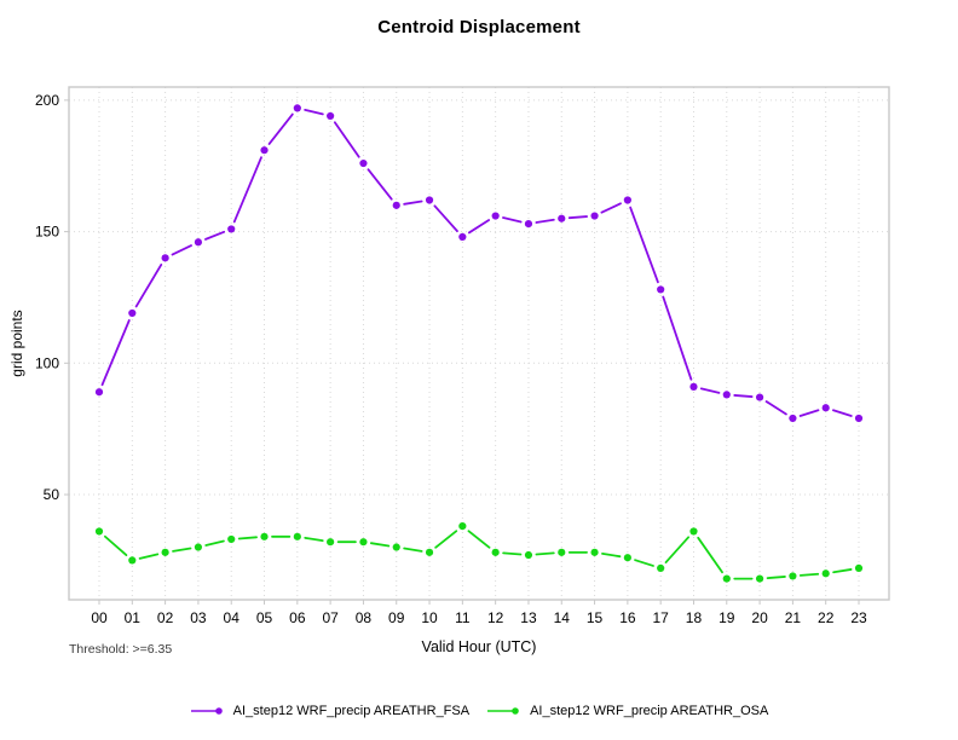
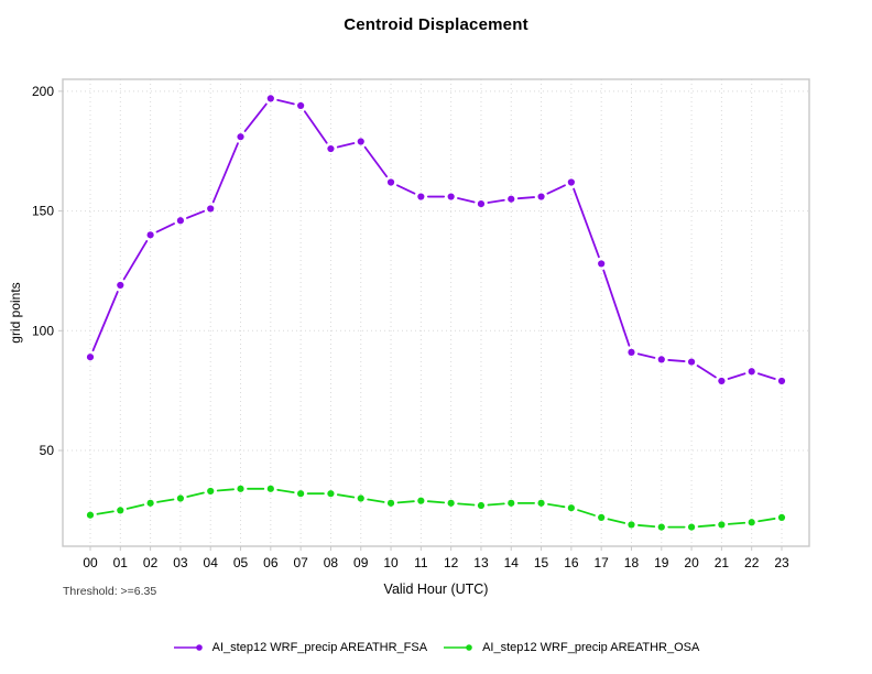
AI_step12 WRF_precip AREATHR_OSA/00: 36 -> 23
AI_step12 WRF_precip AREATHR_FSA/09: 160 -> 179
AI_step12 WRF_precip AREATHR_FSA/11: 148 -> 156
AI_step12 WRF_precip AREATHR_OSA/11: 38 -> 29
AI_step12 WRF_precip AREATHR_OSA/18: 36 -> 19
